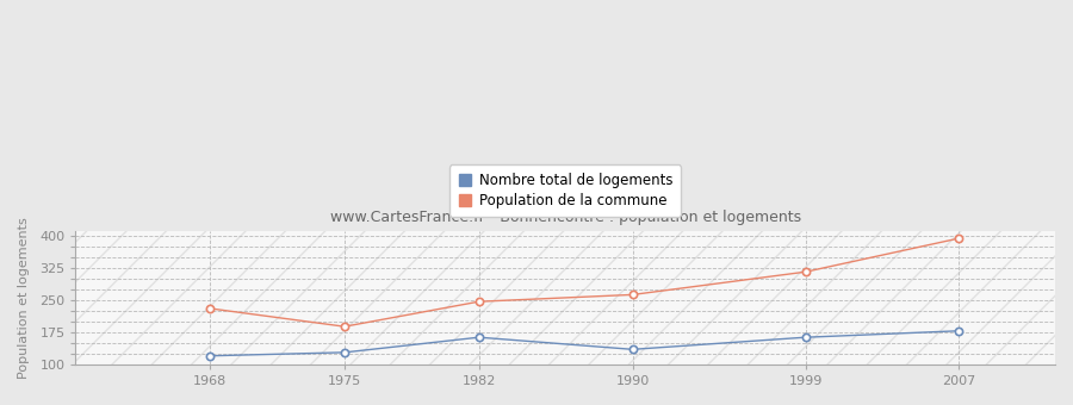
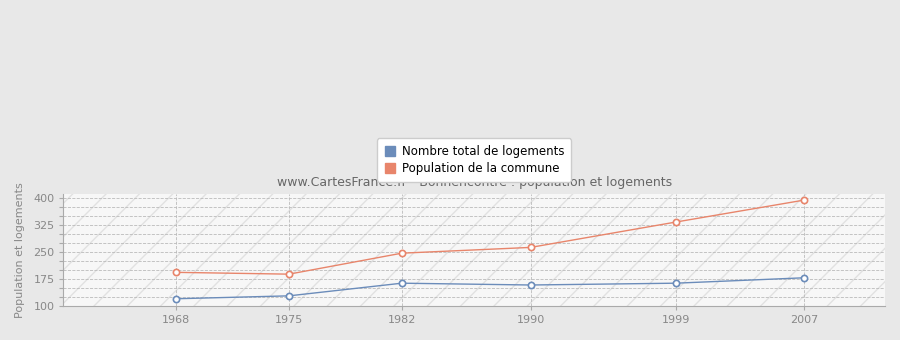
Population de la commune/1968: 230 -> 193
Nombre total de logements/1990: 135 -> 158
Population de la commune/1999: 315 -> 332
